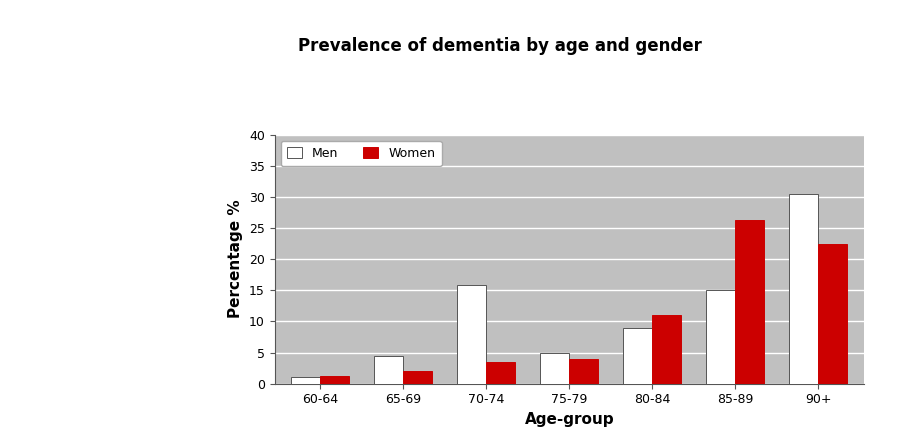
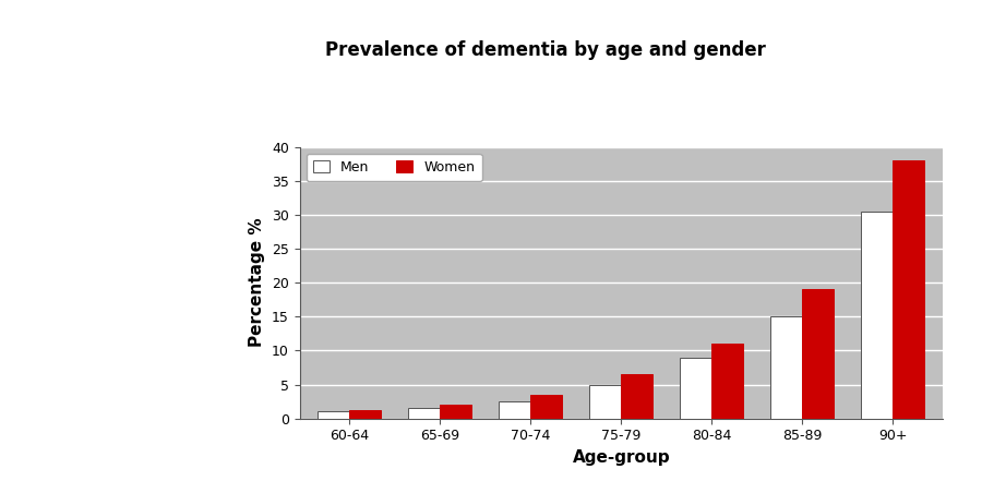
Men/65-69: 4.4 -> 1.5
Men/70-74: 15.8 -> 2.5
Women/75-79: 4.0 -> 6.5
Women/85-89: 26.2 -> 19.0
Women/90+: 22.4 -> 38.0
